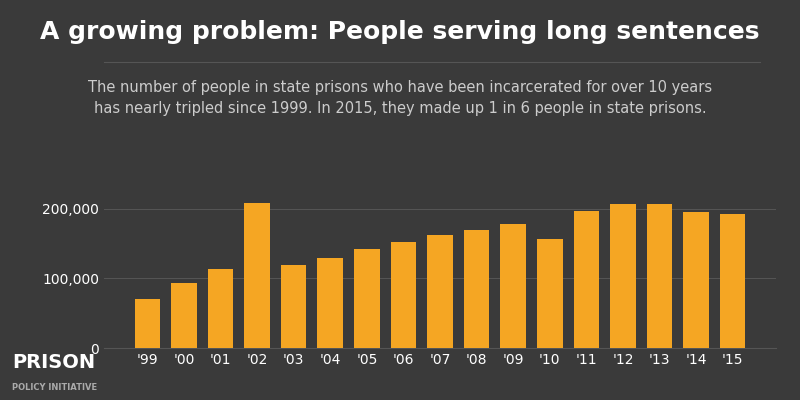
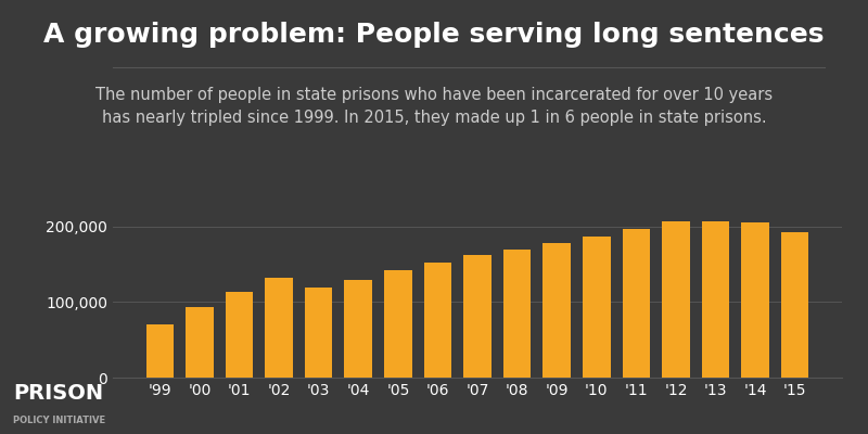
'02: 208,000 -> 132,000
'10: 156,000 -> 187,000
'14: 196,000 -> 205,000
